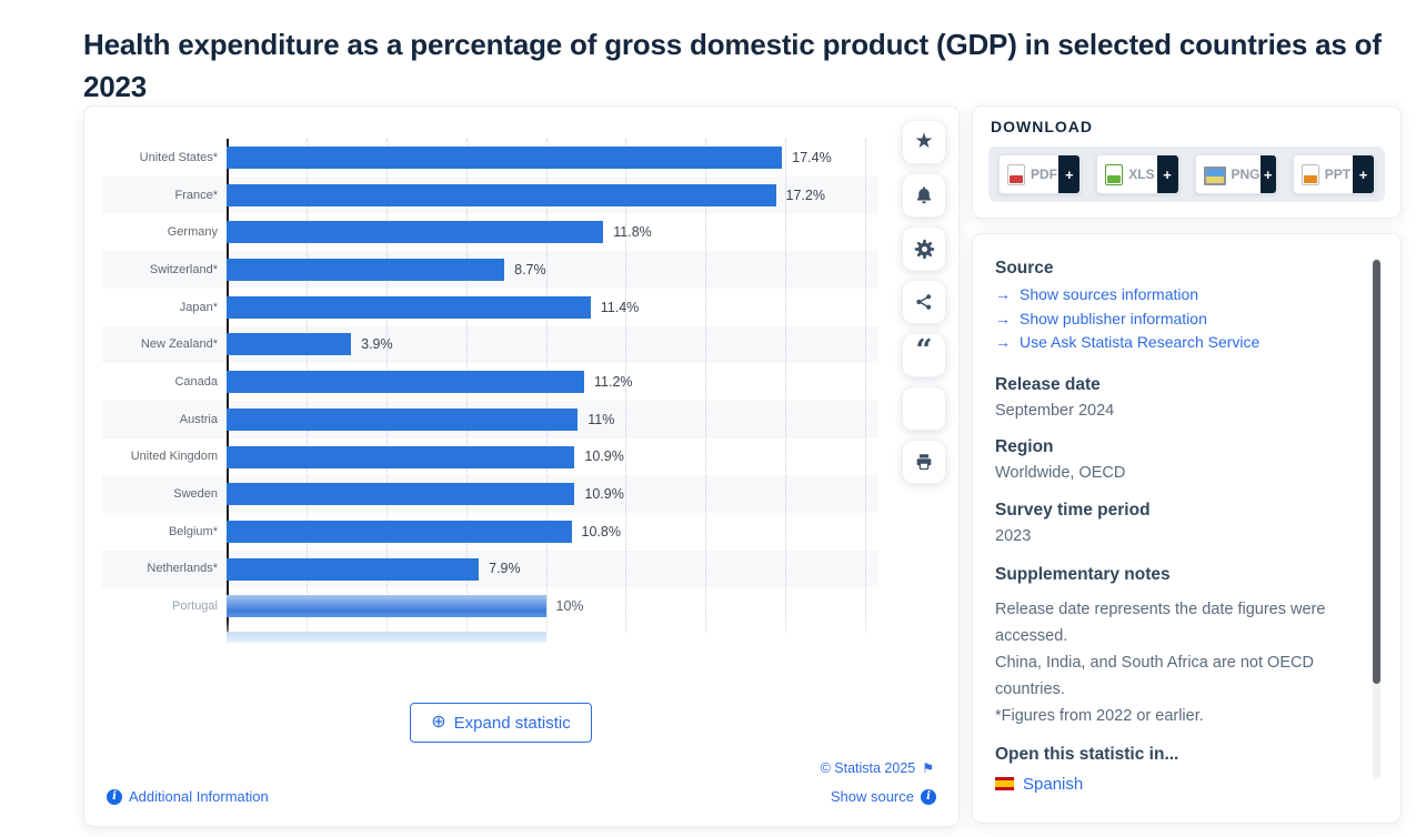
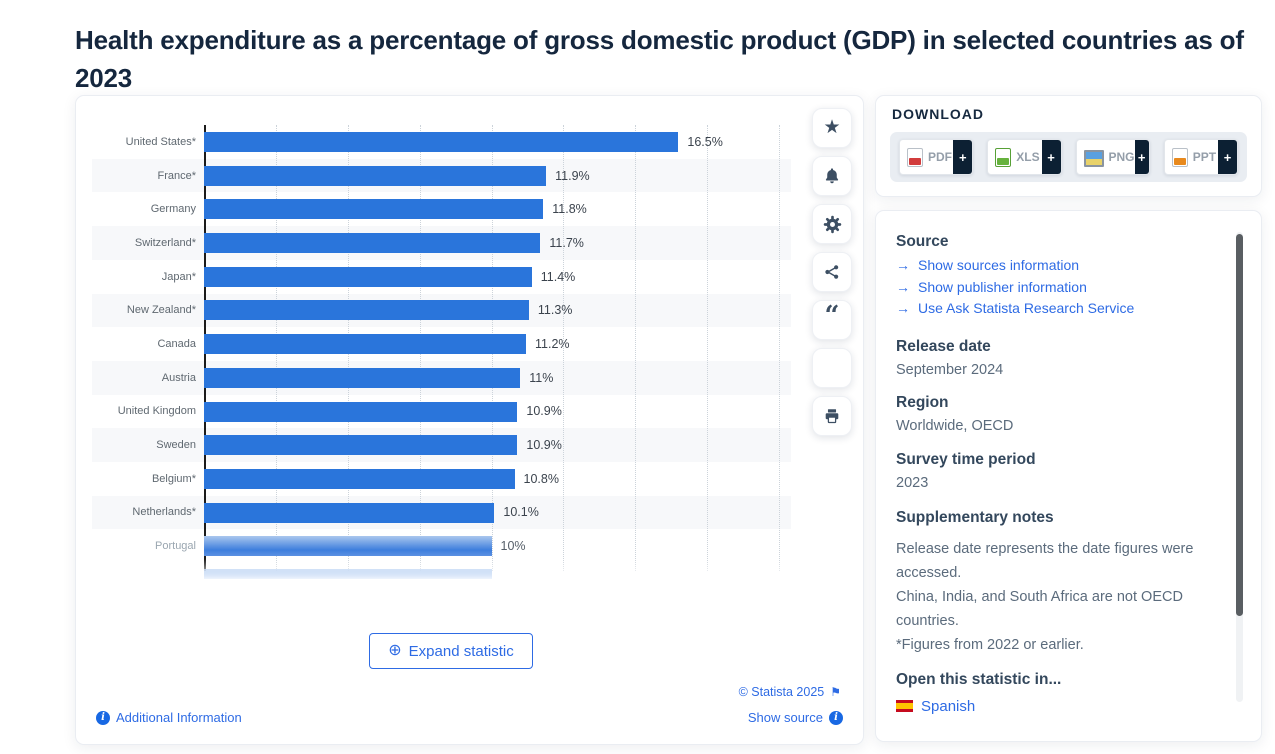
United States*: 17.4% -> 16.5%
France*: 17.2% -> 11.9%
Switzerland*: 8.7% -> 11.7%
New Zealand*: 3.9% -> 11.3%
Netherlands*: 7.9% -> 10.1%
